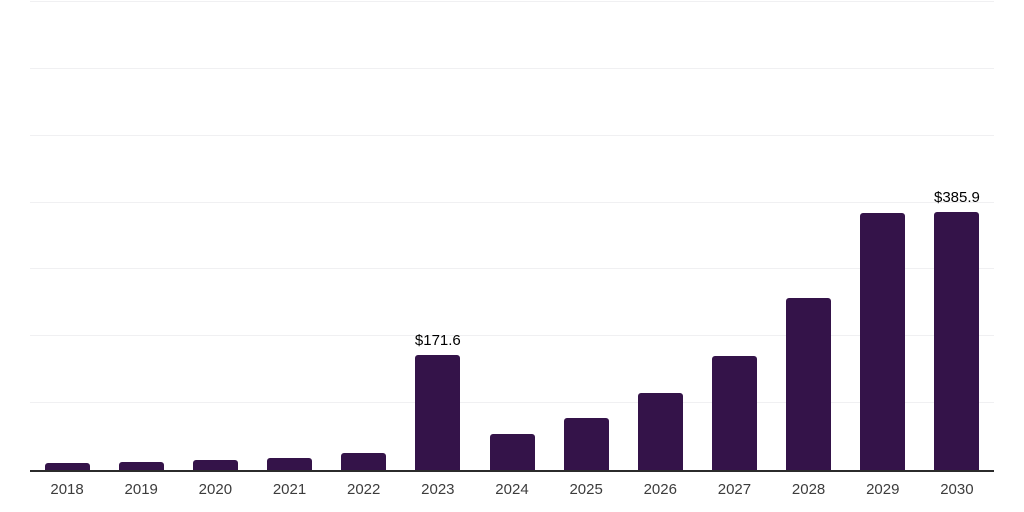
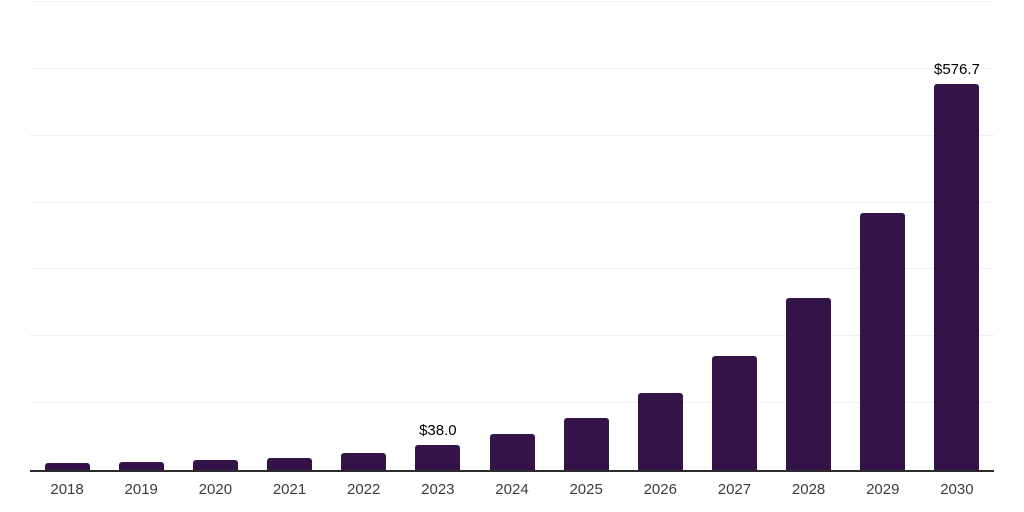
2023: $171.6 -> $38.0
2030: $385.9 -> $576.7
